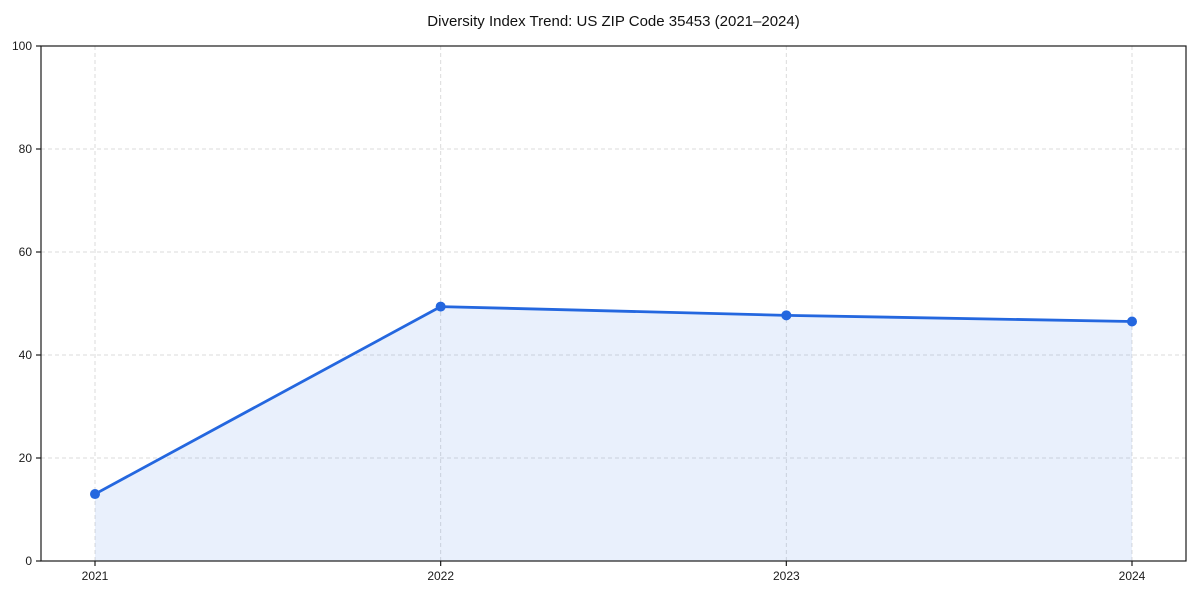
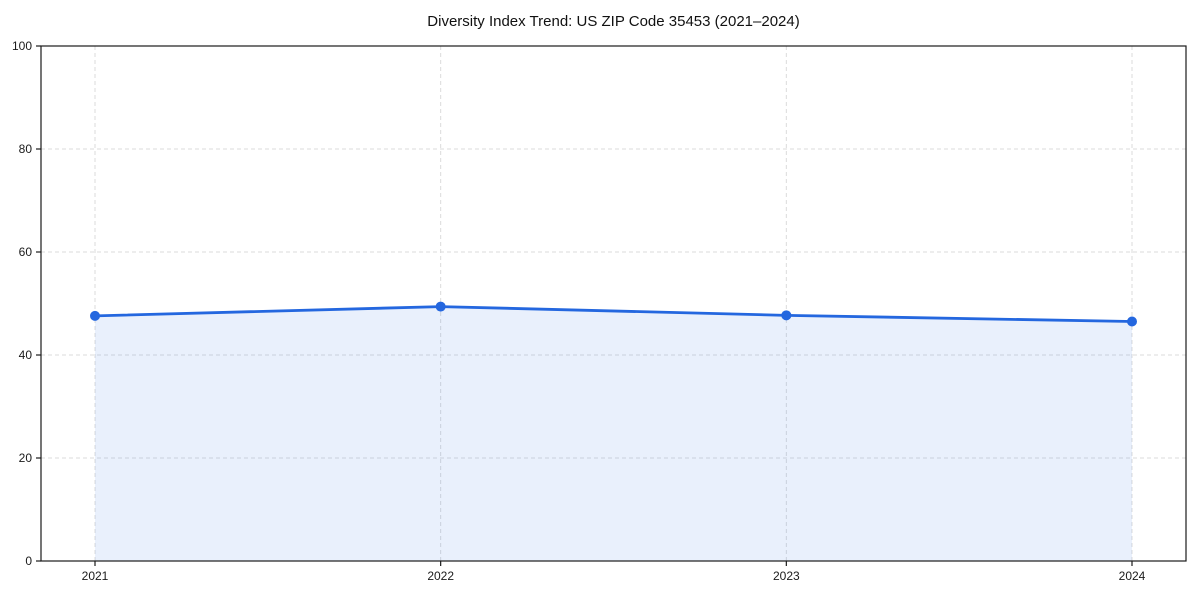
2021: 13 -> 48
